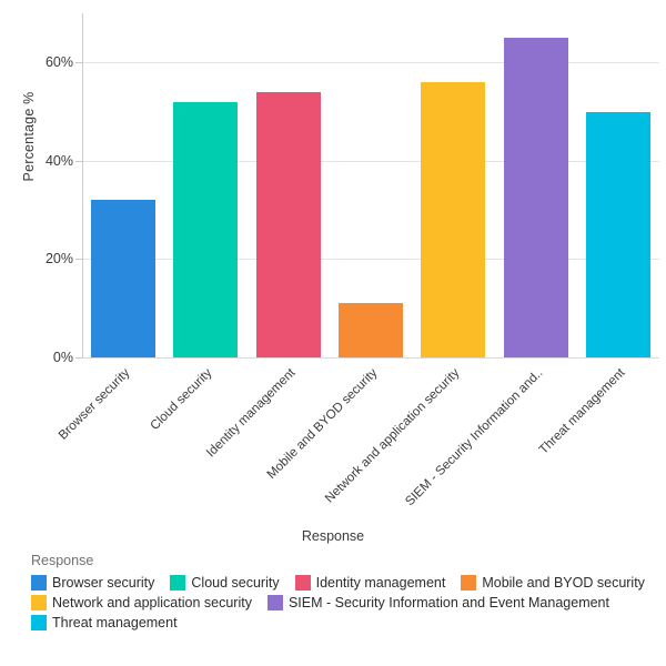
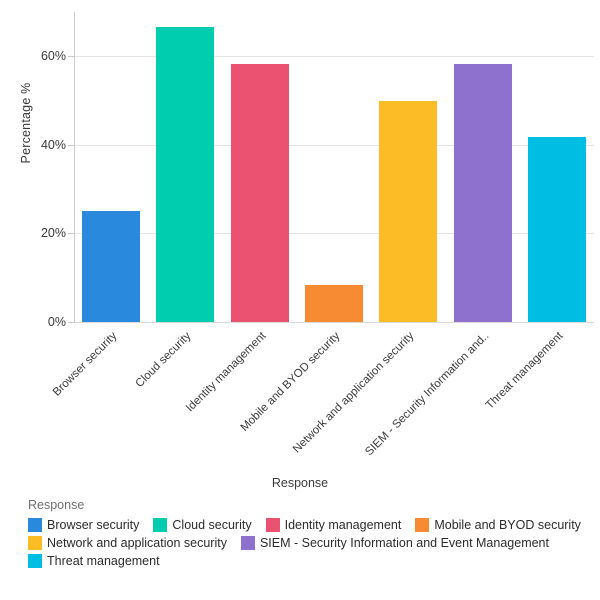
Browser security: 32% -> 25%
Cloud security: 52% -> 67%
Identity management: 54% -> 58%
Mobile and BYOD security: 11% -> 8%
Network and application security: 56% -> 50%
SIEM - Security Information and..: 65% -> 58%
Threat management: 50% -> 42%
